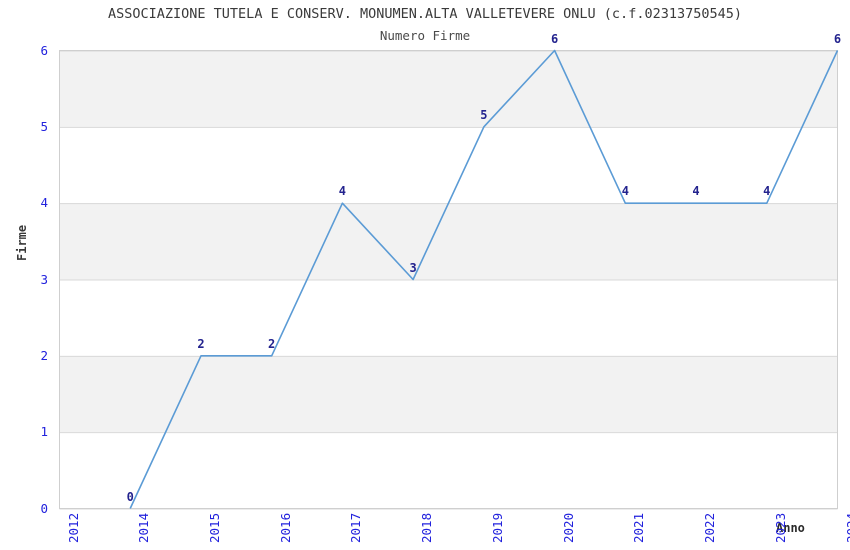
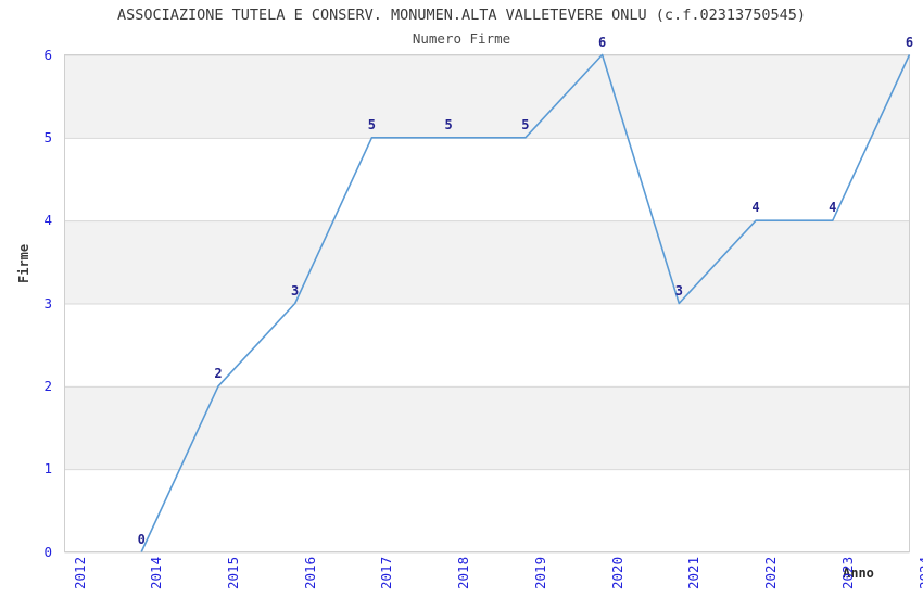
2016: 2 -> 3
2017: 4 -> 5
2018: 3 -> 5
2021: 4 -> 3
